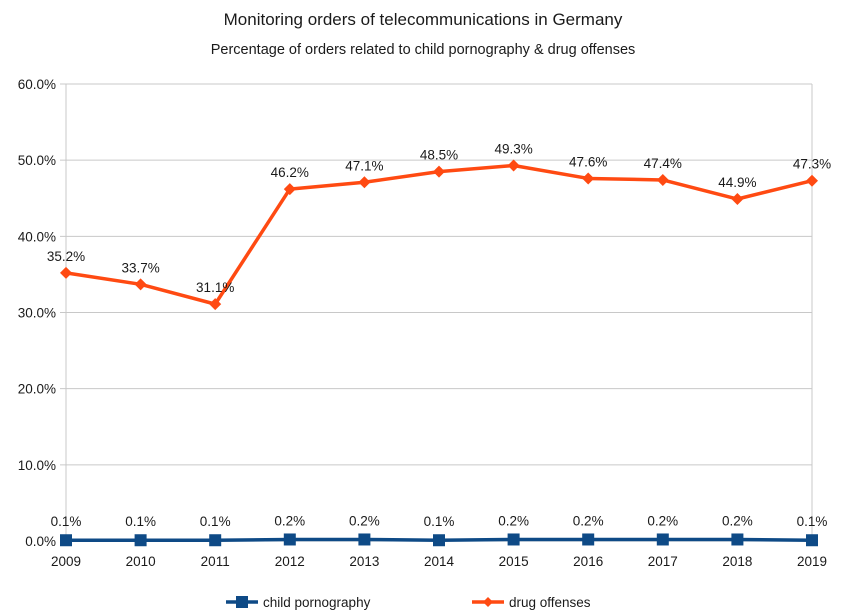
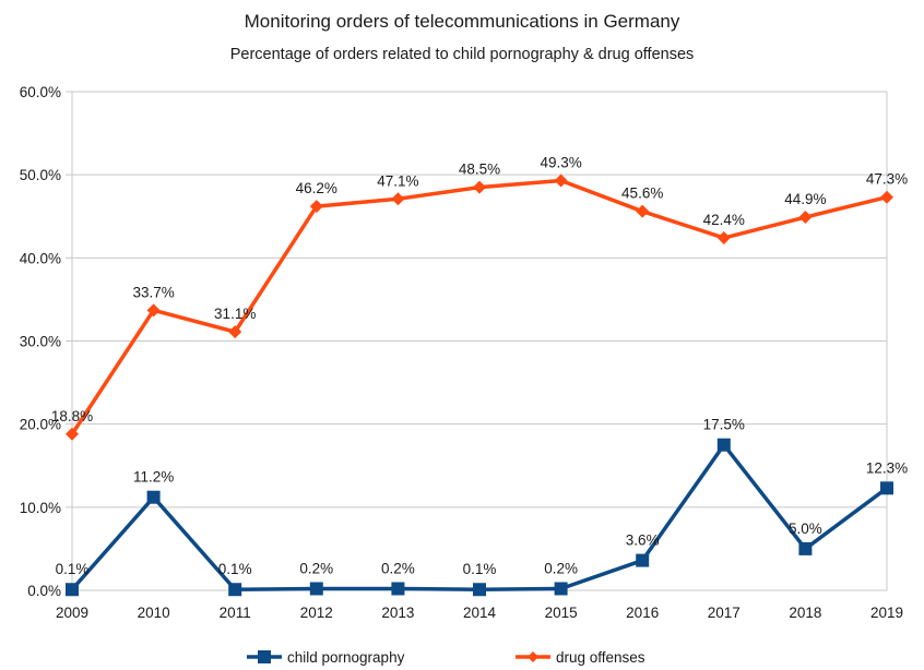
drug offenses/2009: 35.2% -> 18.8%
child pornography/2010: 0.1% -> 11.2%
child pornography/2016: 0.2% -> 3.6%
drug offenses/2016: 47.6% -> 45.6%
child pornography/2017: 0.2% -> 17.5%
drug offenses/2017: 47.4% -> 42.4%
child pornography/2018: 0.2% -> 5.0%
child pornography/2019: 0.1% -> 12.3%
